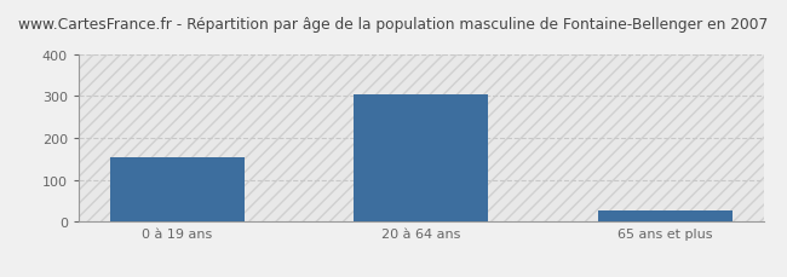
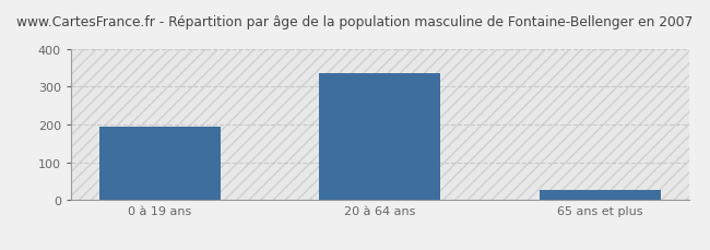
0 à 19 ans: 155 -> 195
20 à 64 ans: 305 -> 335
